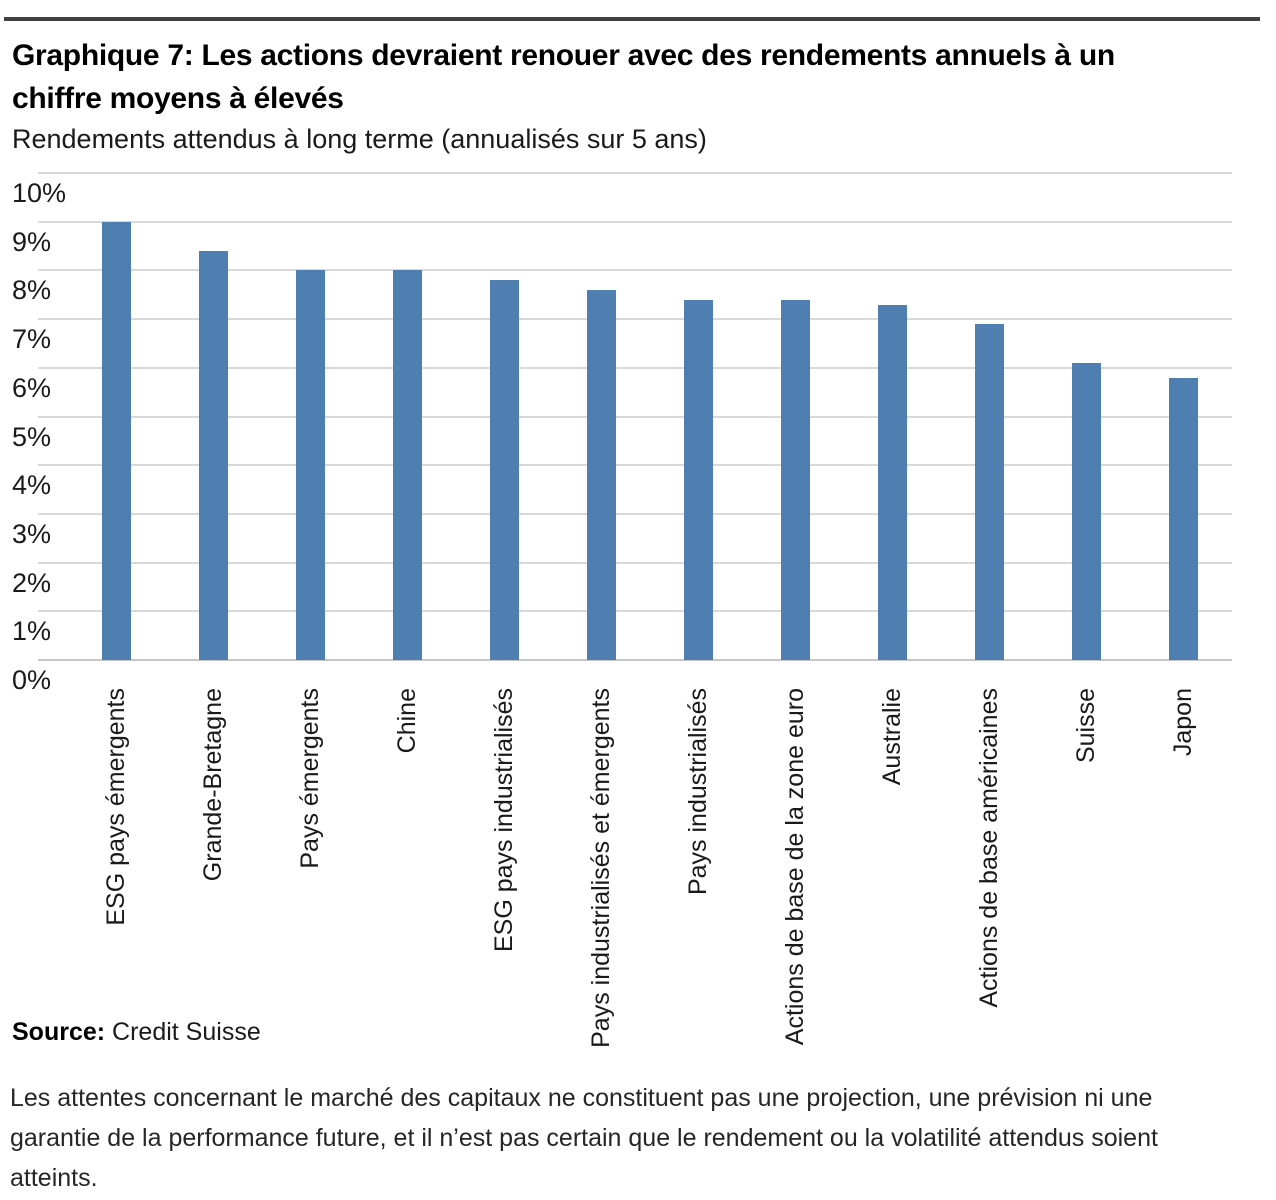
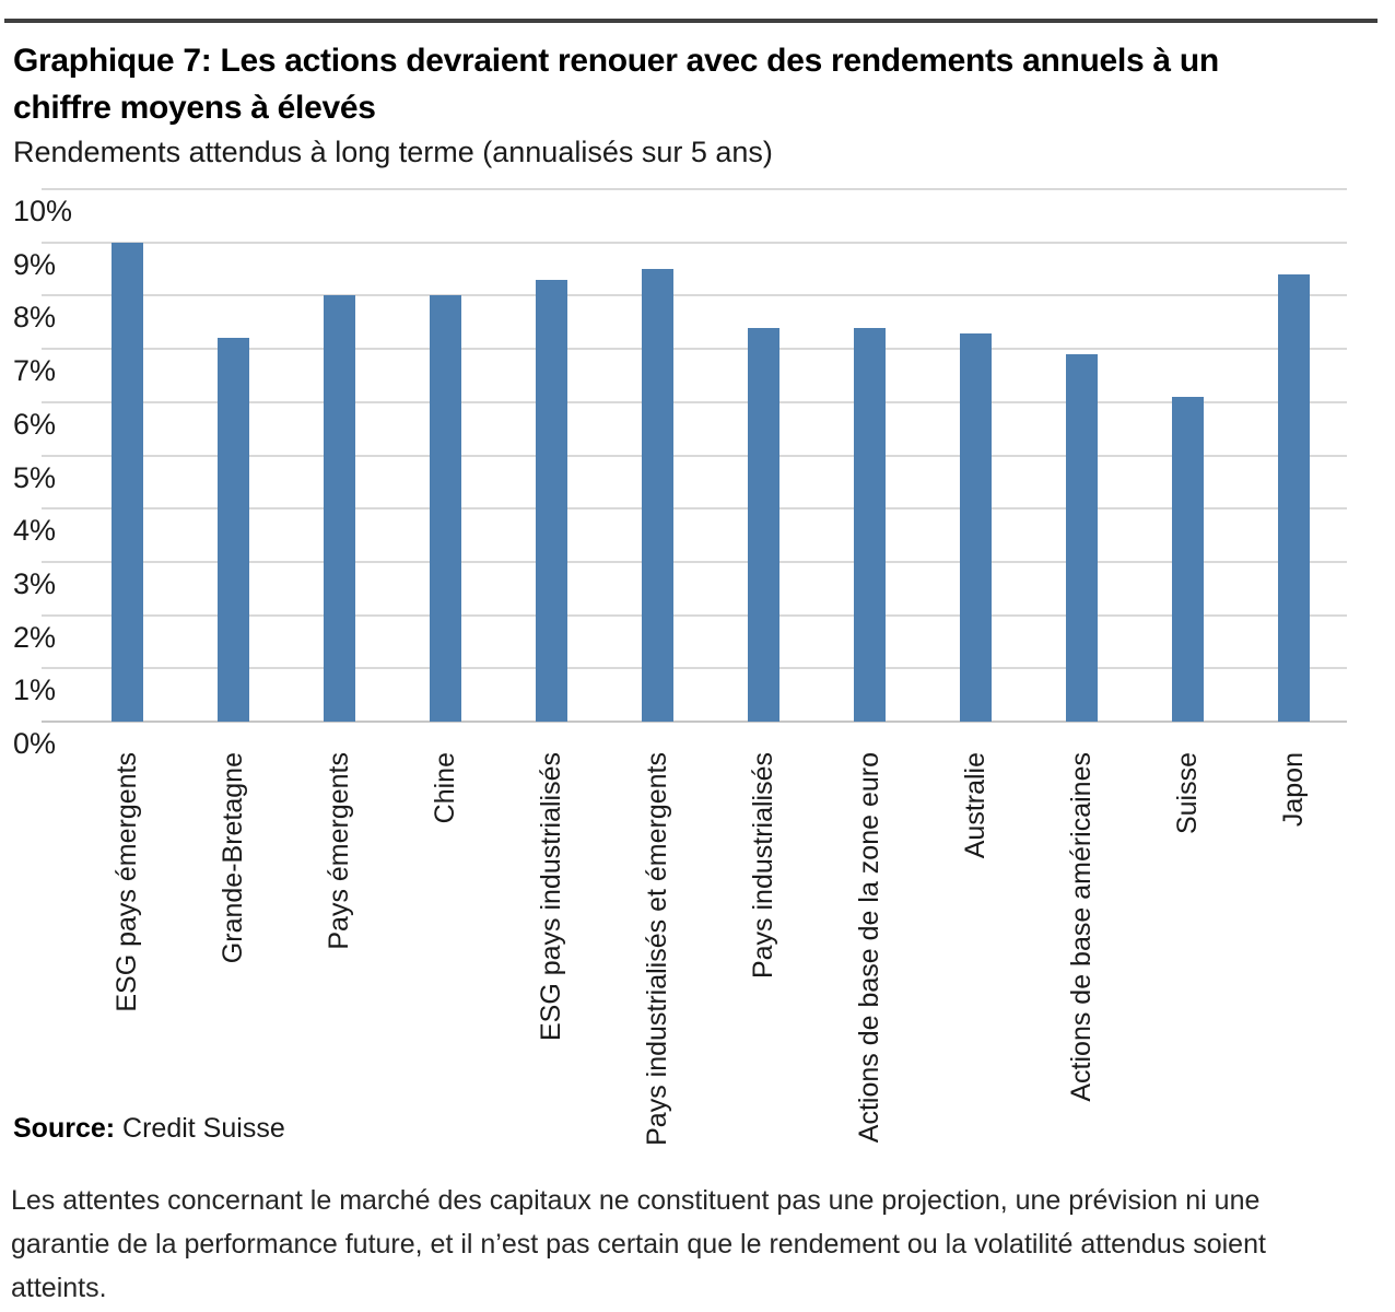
Grande-Bretagne: 8.4% -> 7.2%
ESG pays industrialisés: 7.8% -> 8.3%
Pays industrialisés et émergents: 7.6% -> 8.5%
Japon: 5.8% -> 8.4%
